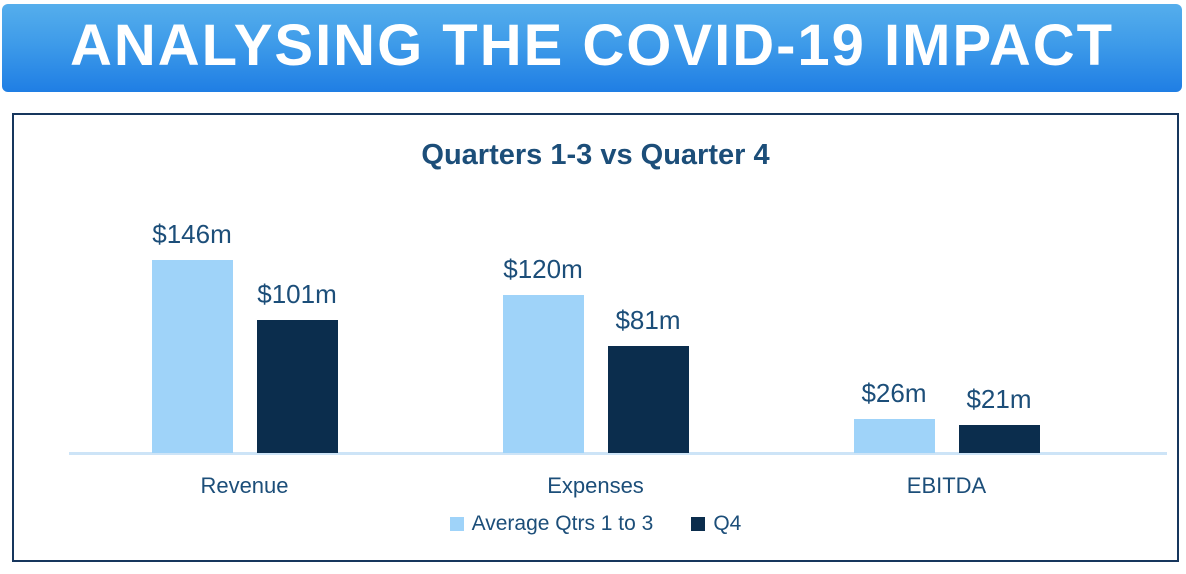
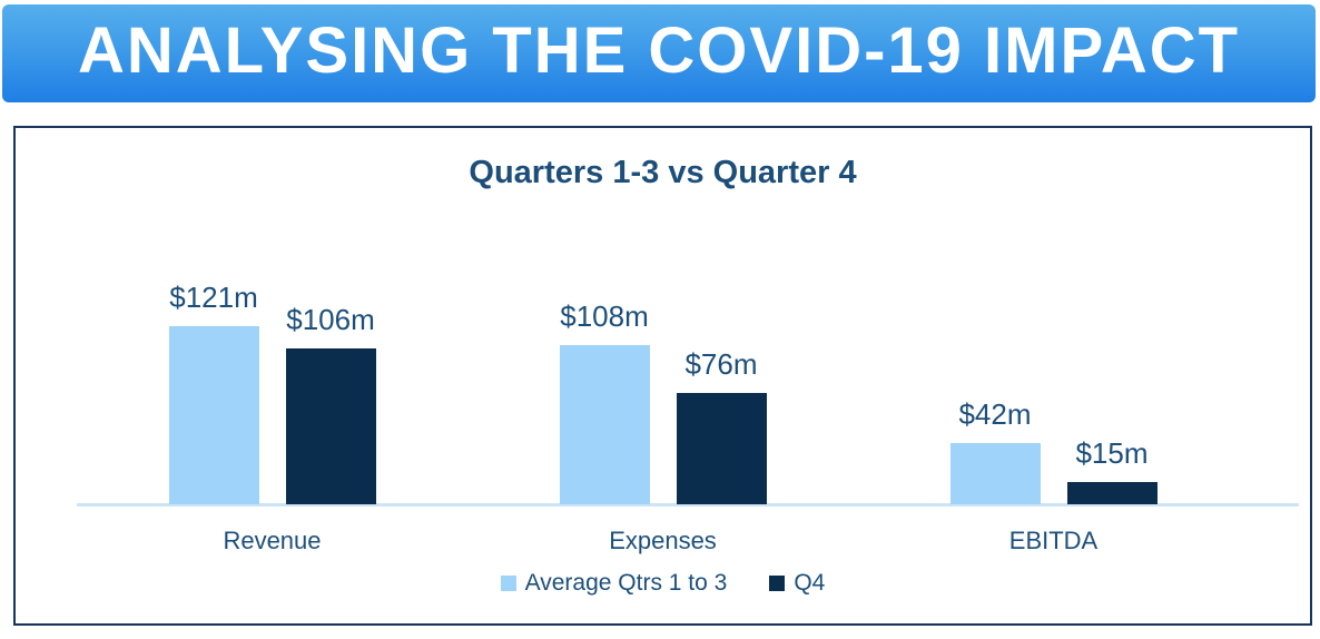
Average Qtrs 1 to 3/Revenue: $146m -> $121m
Q4/Revenue: $101m -> $106m
Average Qtrs 1 to 3/Expenses: $120m -> $108m
Q4/Expenses: $81m -> $76m
Average Qtrs 1 to 3/EBITDA: $26m -> $42m
Q4/EBITDA: $21m -> $15m
